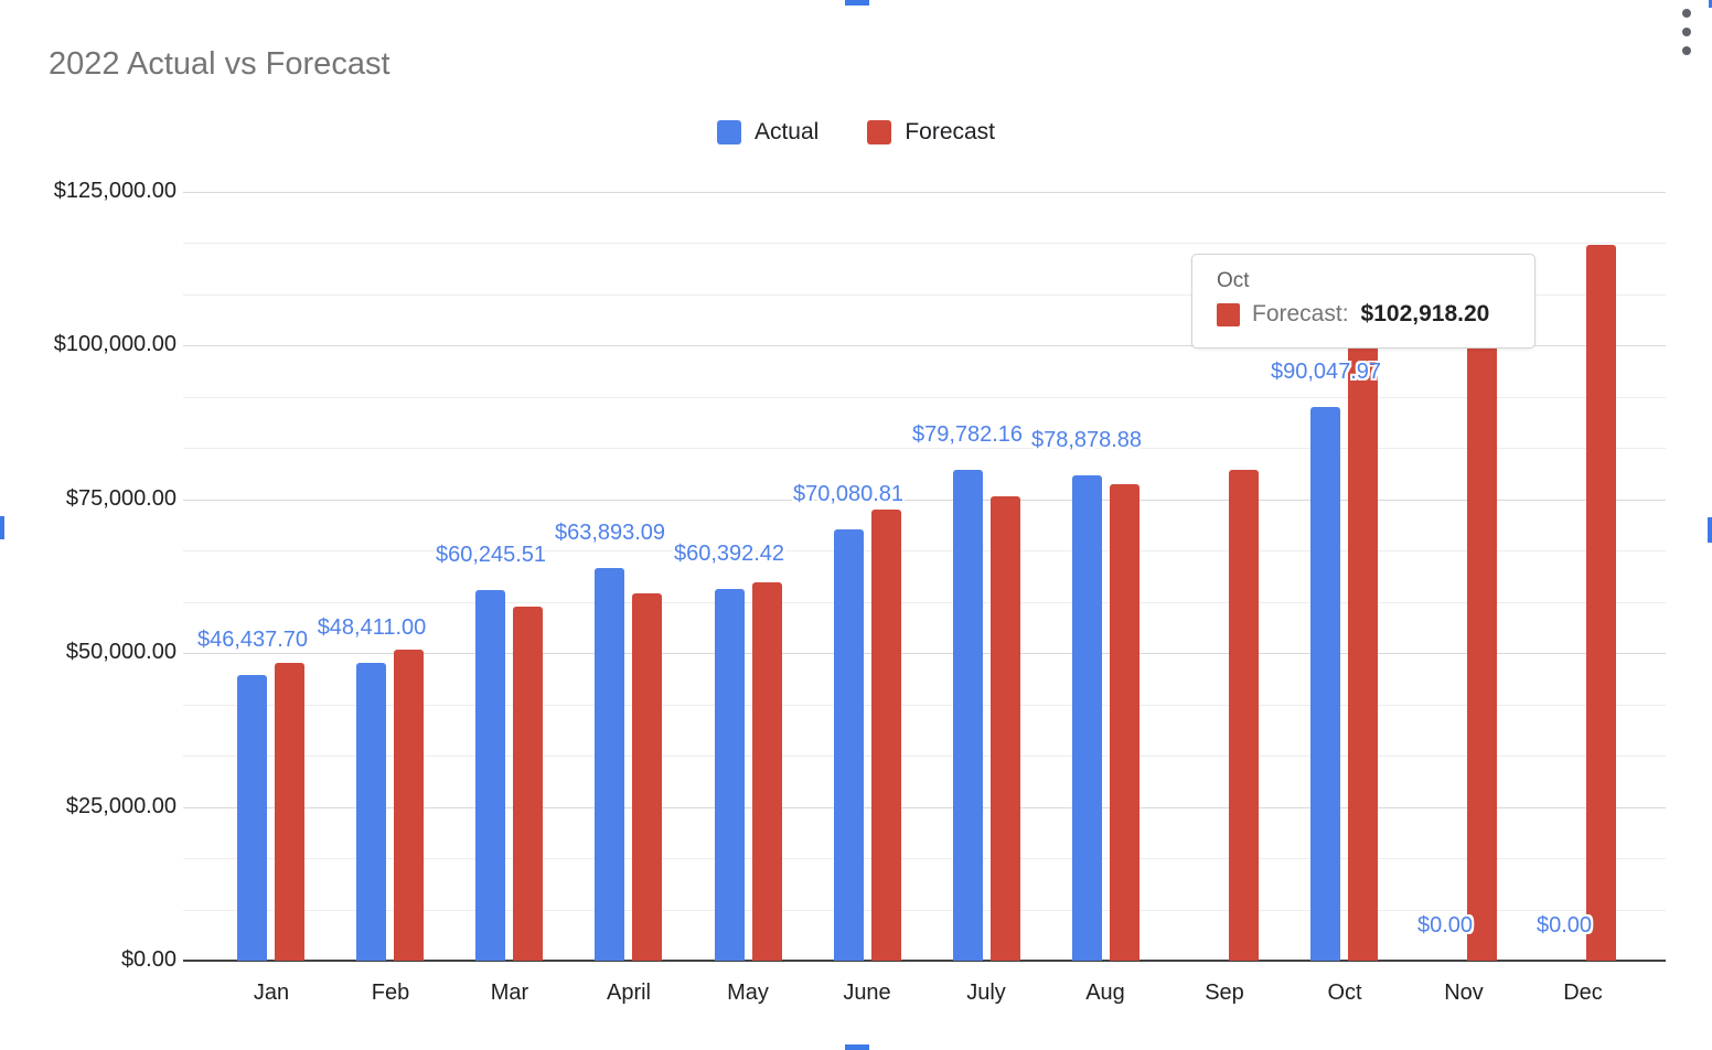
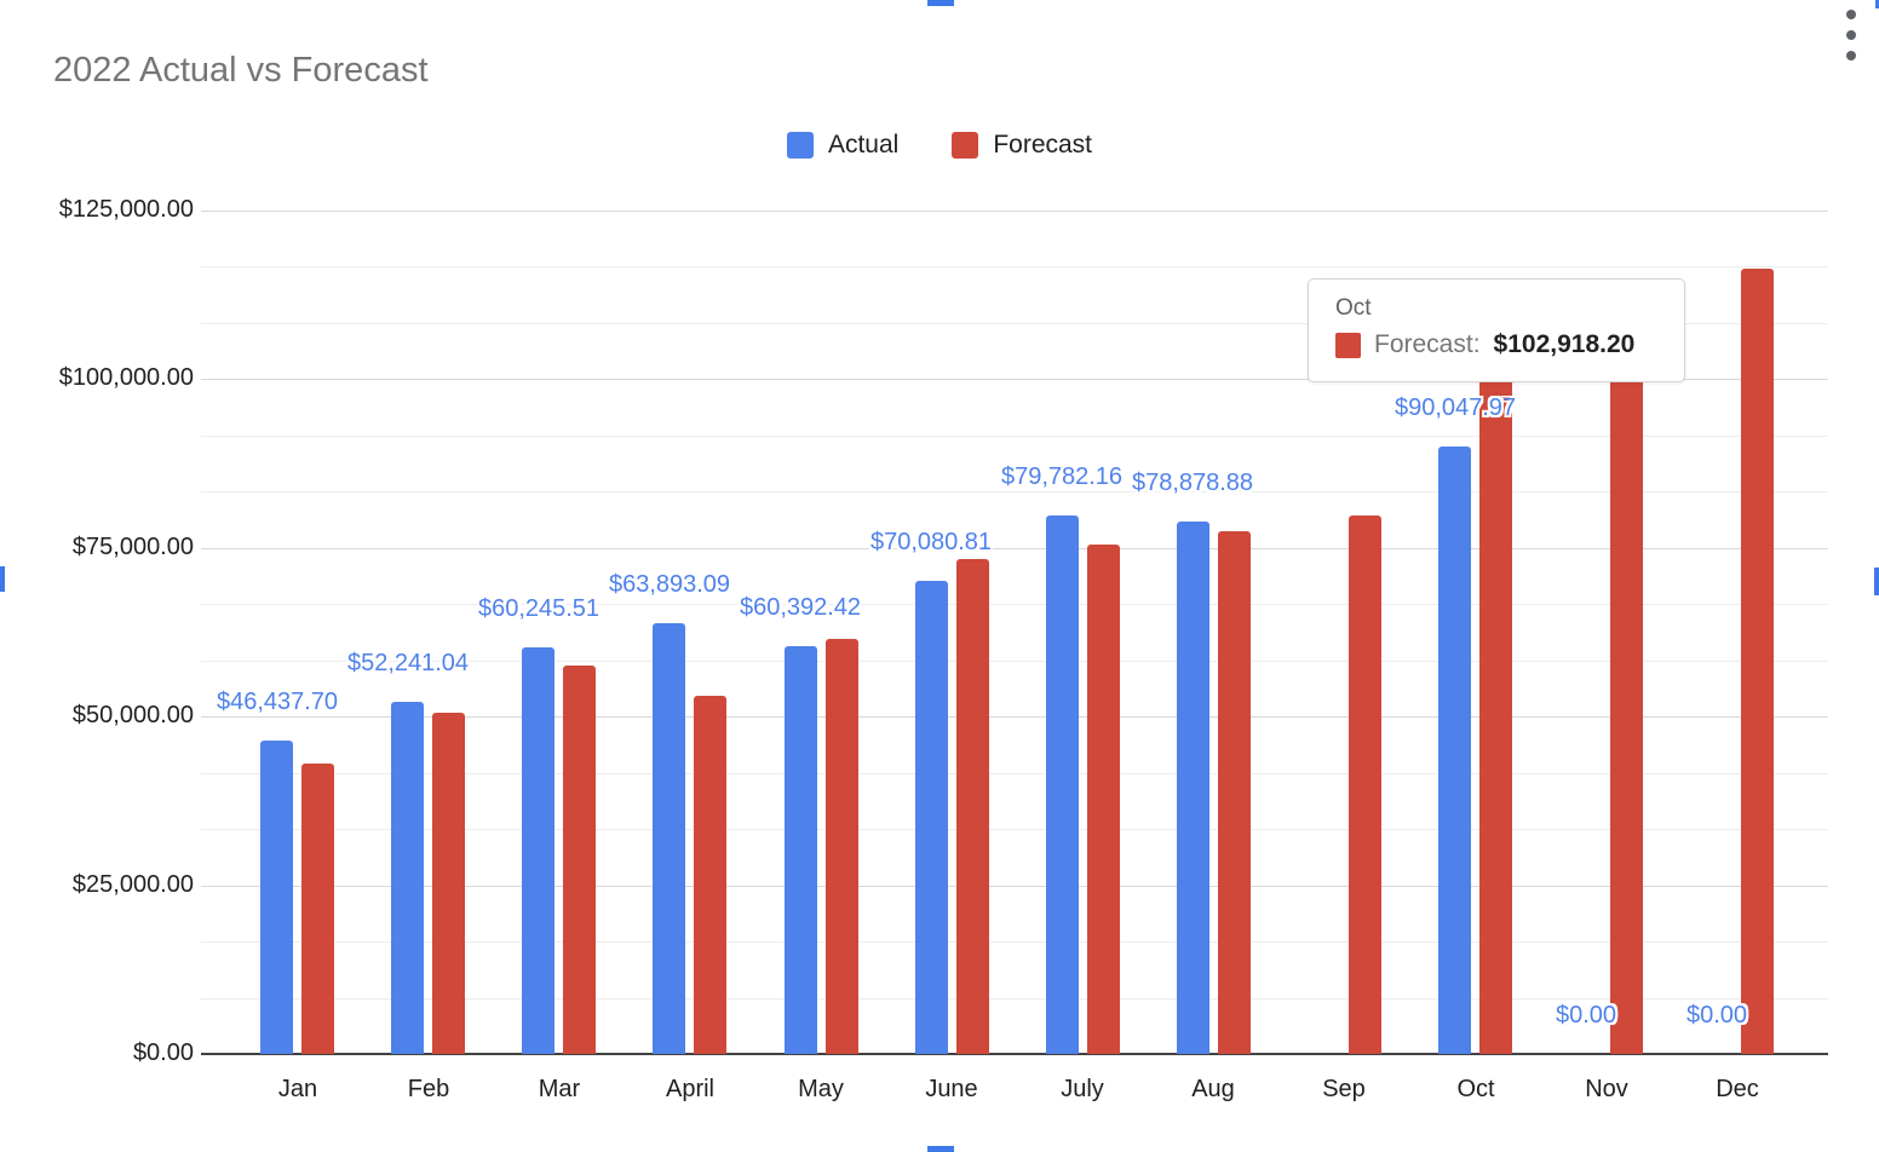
Forecast/Jan: $48000 -> $43000
Actual/Feb: $48,411.00 -> $52,241.04
Forecast/April: $60000 -> $53000
